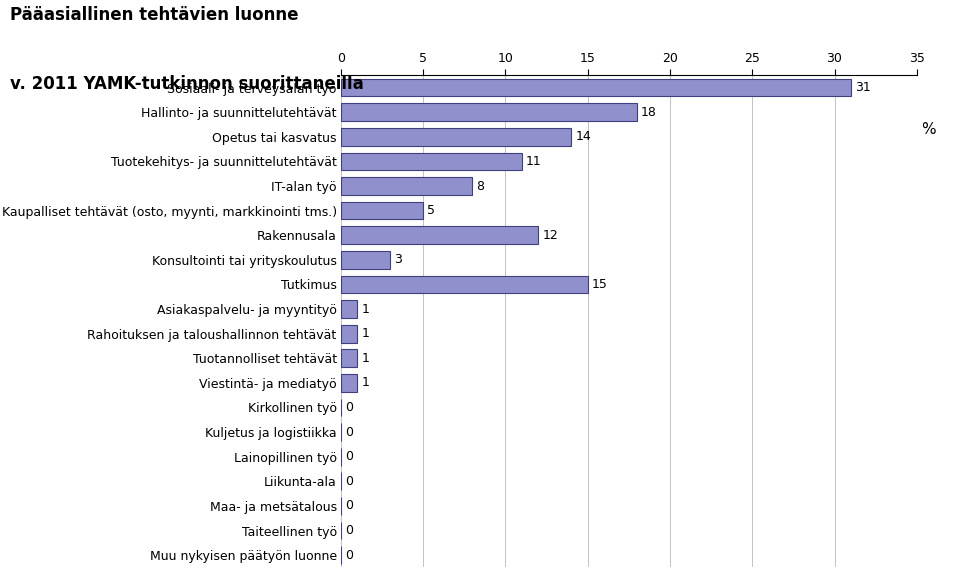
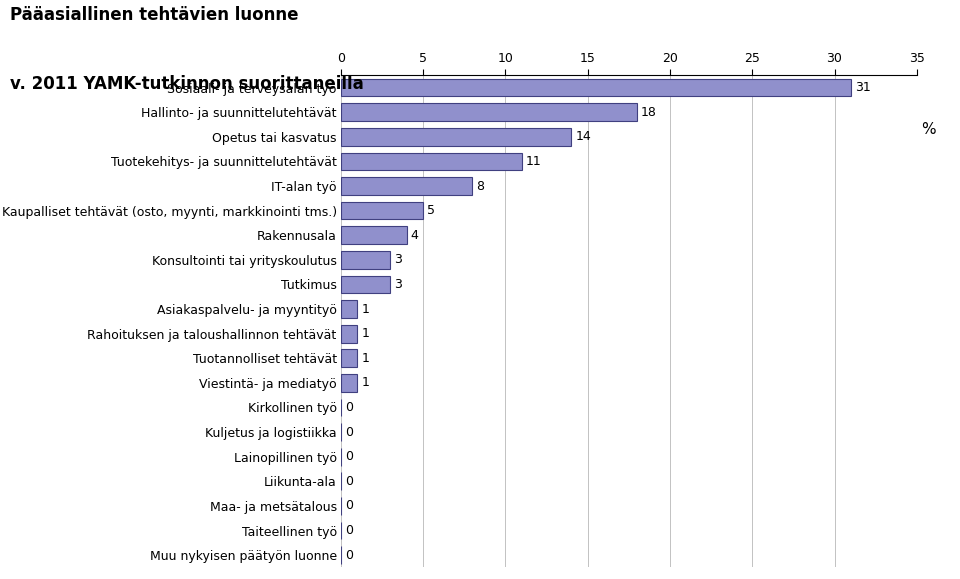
Rakennusala: 12 -> 4
Tutkimus: 15 -> 3
